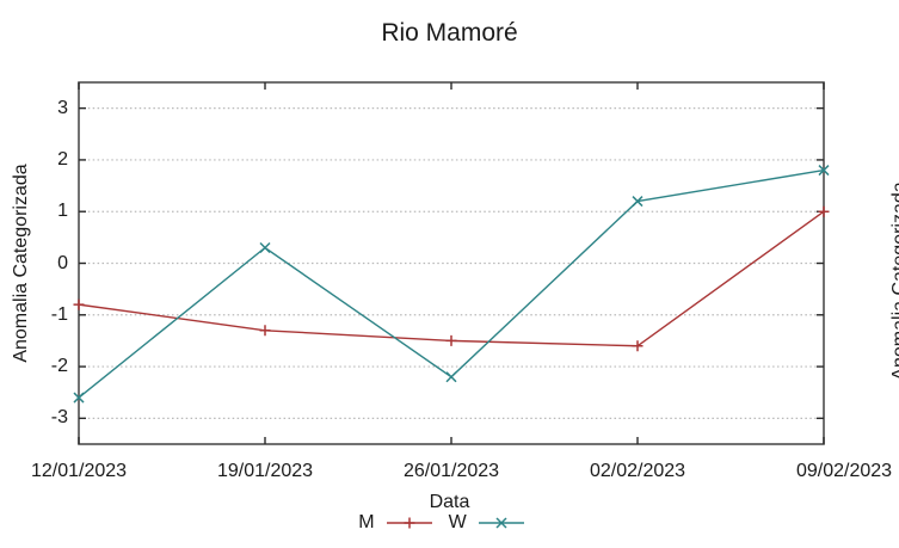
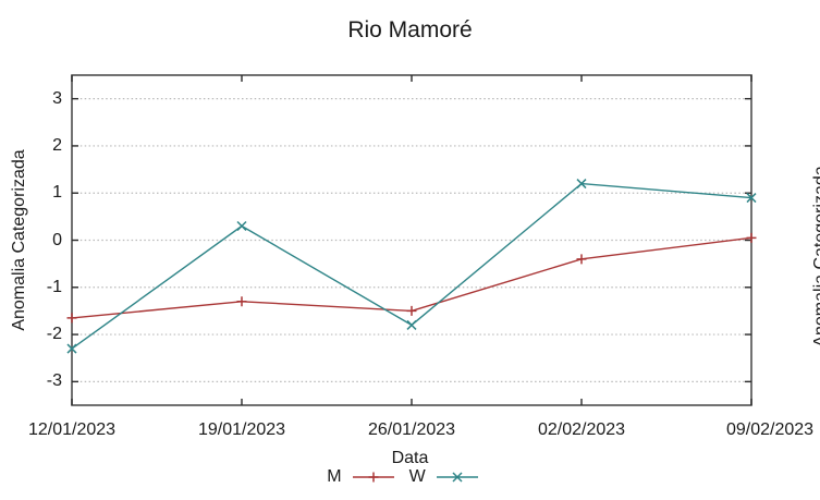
M/12/01/2023: -0.8 -> -1.6
W/12/01/2023: -2.6 -> -2.3
W/26/01/2023: -2.2 -> -1.8
M/02/02/2023: -1.6 -> -0.4
M/09/02/2023: 1.0 -> 0.1
W/09/02/2023: 1.8 -> 0.9
